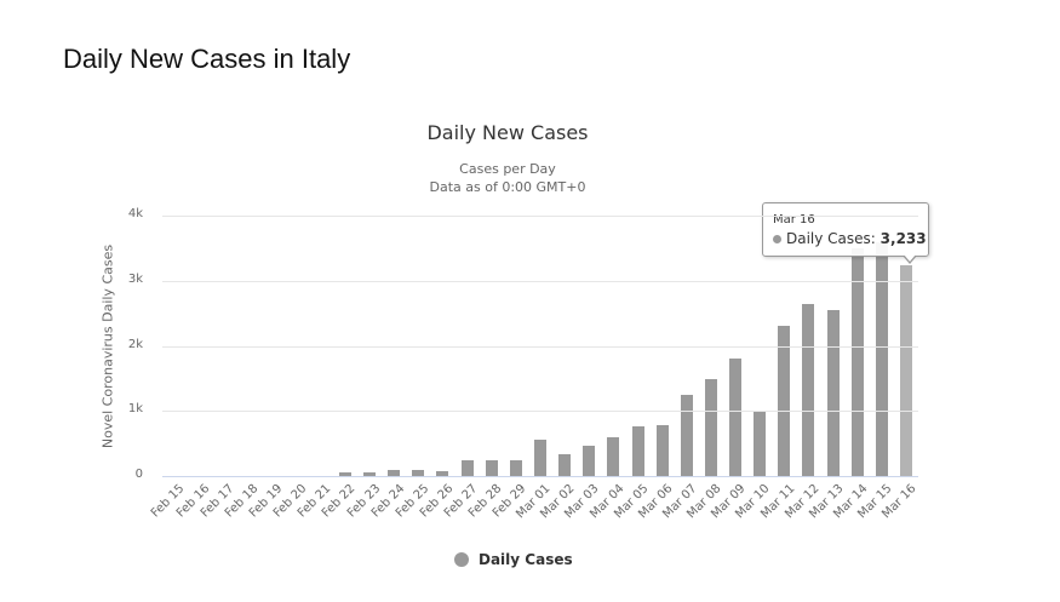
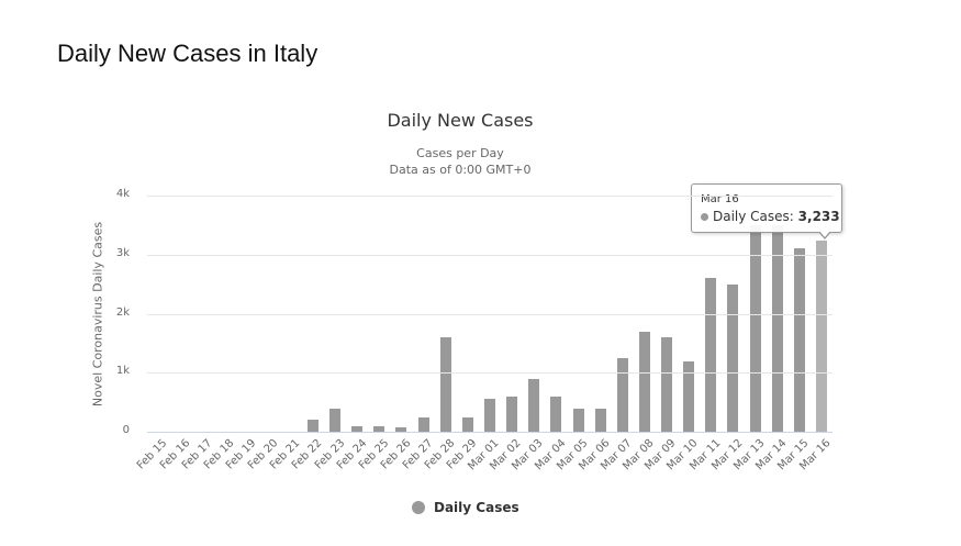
Feb 22: 0.1k -> 0.2k
Feb 23: 0.1k -> 0.4k
Feb 28: 0.2k -> 1.6k
Mar 02: 0.3k -> 0.6k
Mar 03: 0.5k -> 0.9k
Mar 05: 0.8k -> 0.4k
Mar 06: 0.8k -> 0.4k
Mar 08: 1.5k -> 1.7k
Mar 09: 1.8k -> 1.6k
Mar 10: 1.0k -> 1.2k
Mar 11: 2.3k -> 2.6k
Mar 12: 2.7k -> 2.5k
Mar 13: 2.5k -> 3.5k
Mar 15: 3.6k -> 3.1k
